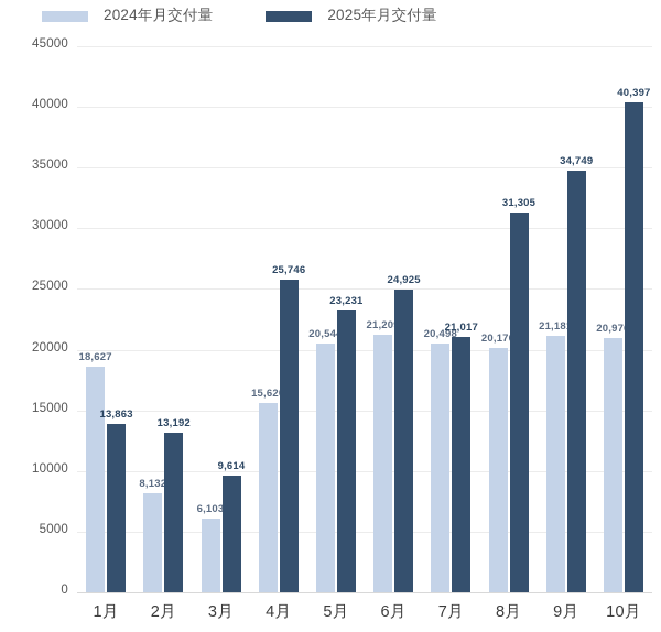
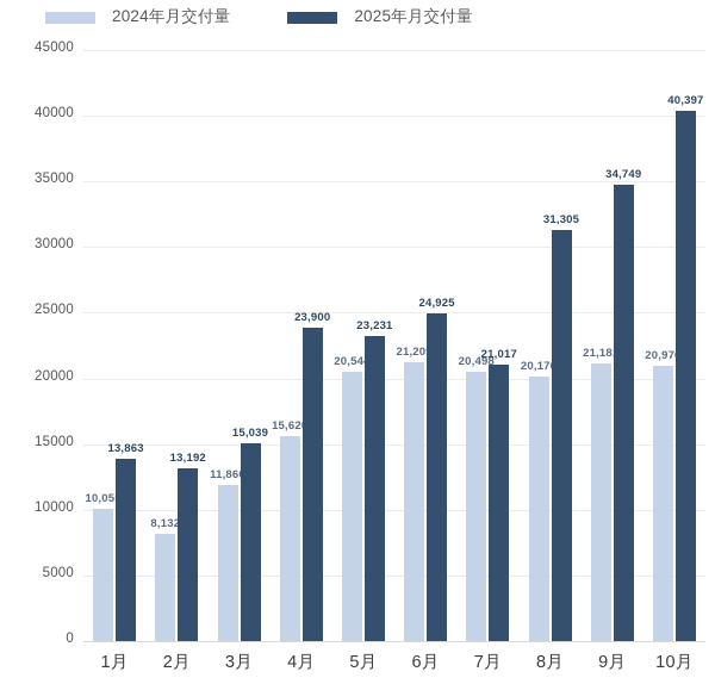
2024年月交付量/1月: 18,627 -> 10,055
2024年月交付量/3月: 6,103 -> 11,866
2025年月交付量/3月: 9,614 -> 15,039
2025年月交付量/4月: 25,746 -> 23,900
